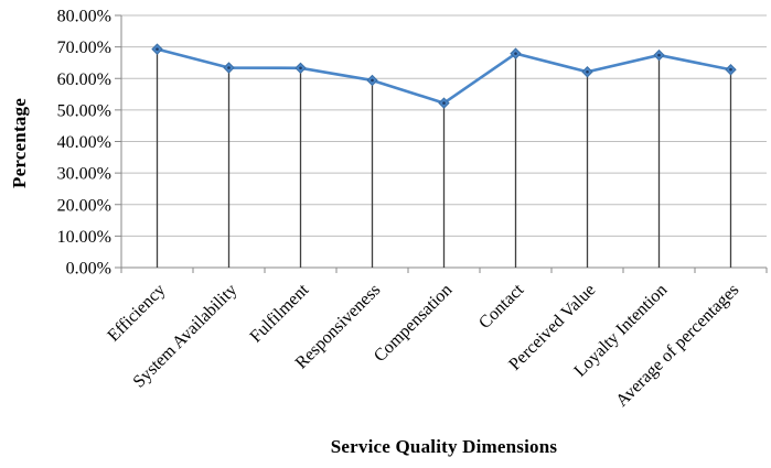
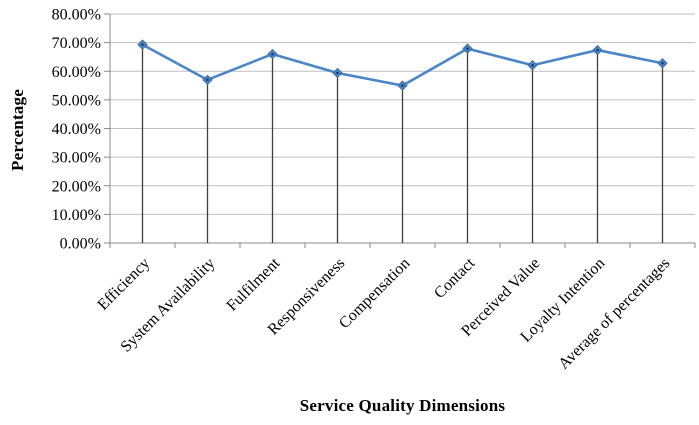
System Availability: 63% -> 57%
Fulfilment: 63% -> 66%
Compensation: 52% -> 55%
